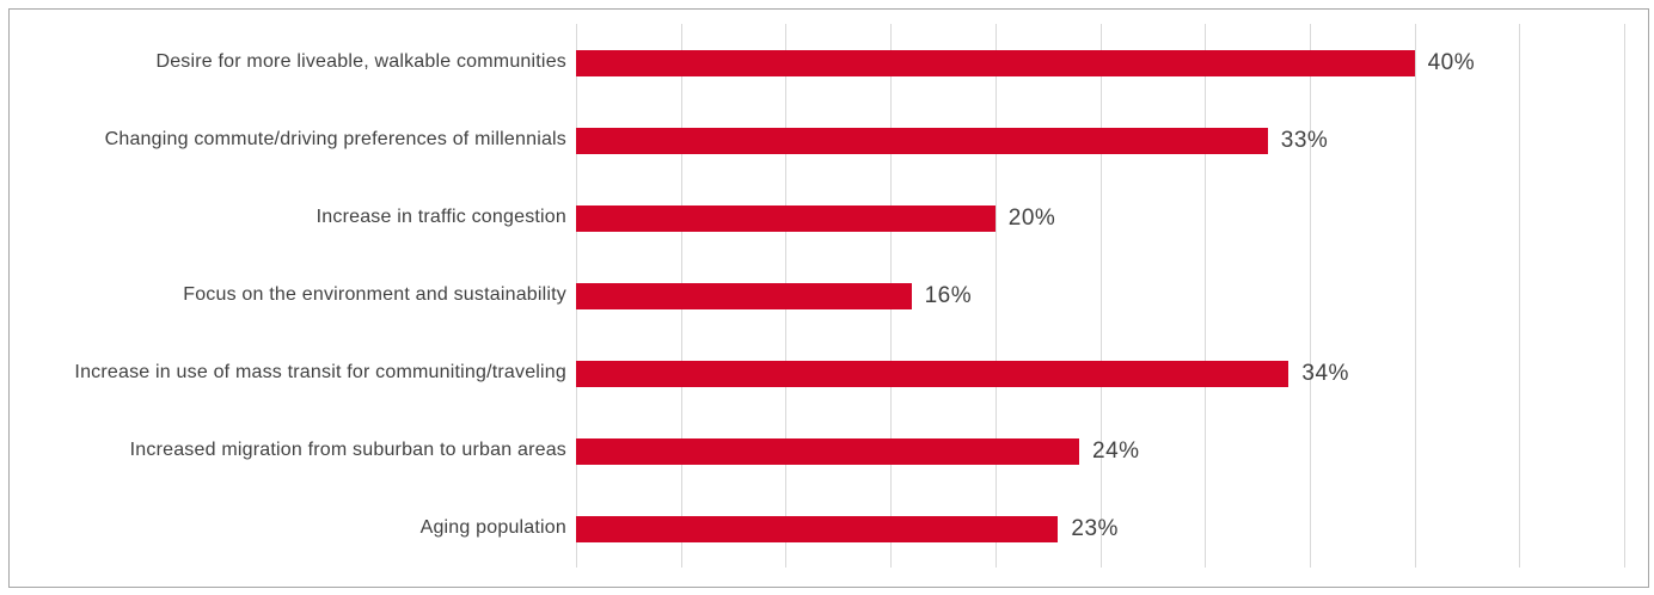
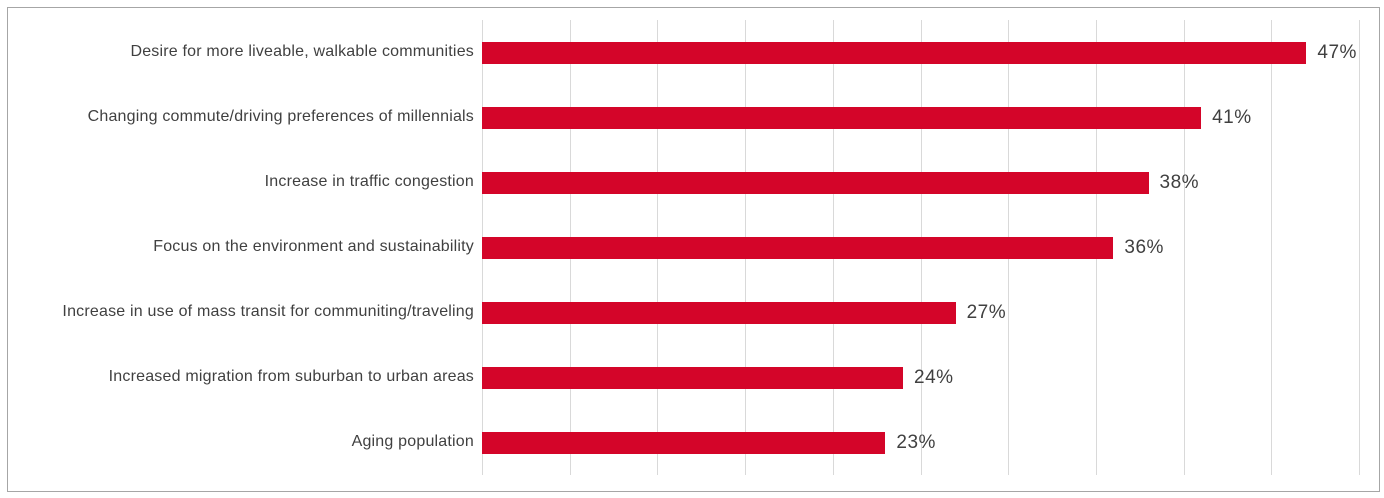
Desire for more liveable, walkable communities: 40% -> 47%
Changing commute/driving preferences of millennials: 33% -> 41%
Increase in traffic congestion: 20% -> 38%
Focus on the environment and sustainability: 16% -> 36%
Increase in use of mass transit for communiting/traveling: 34% -> 27%
